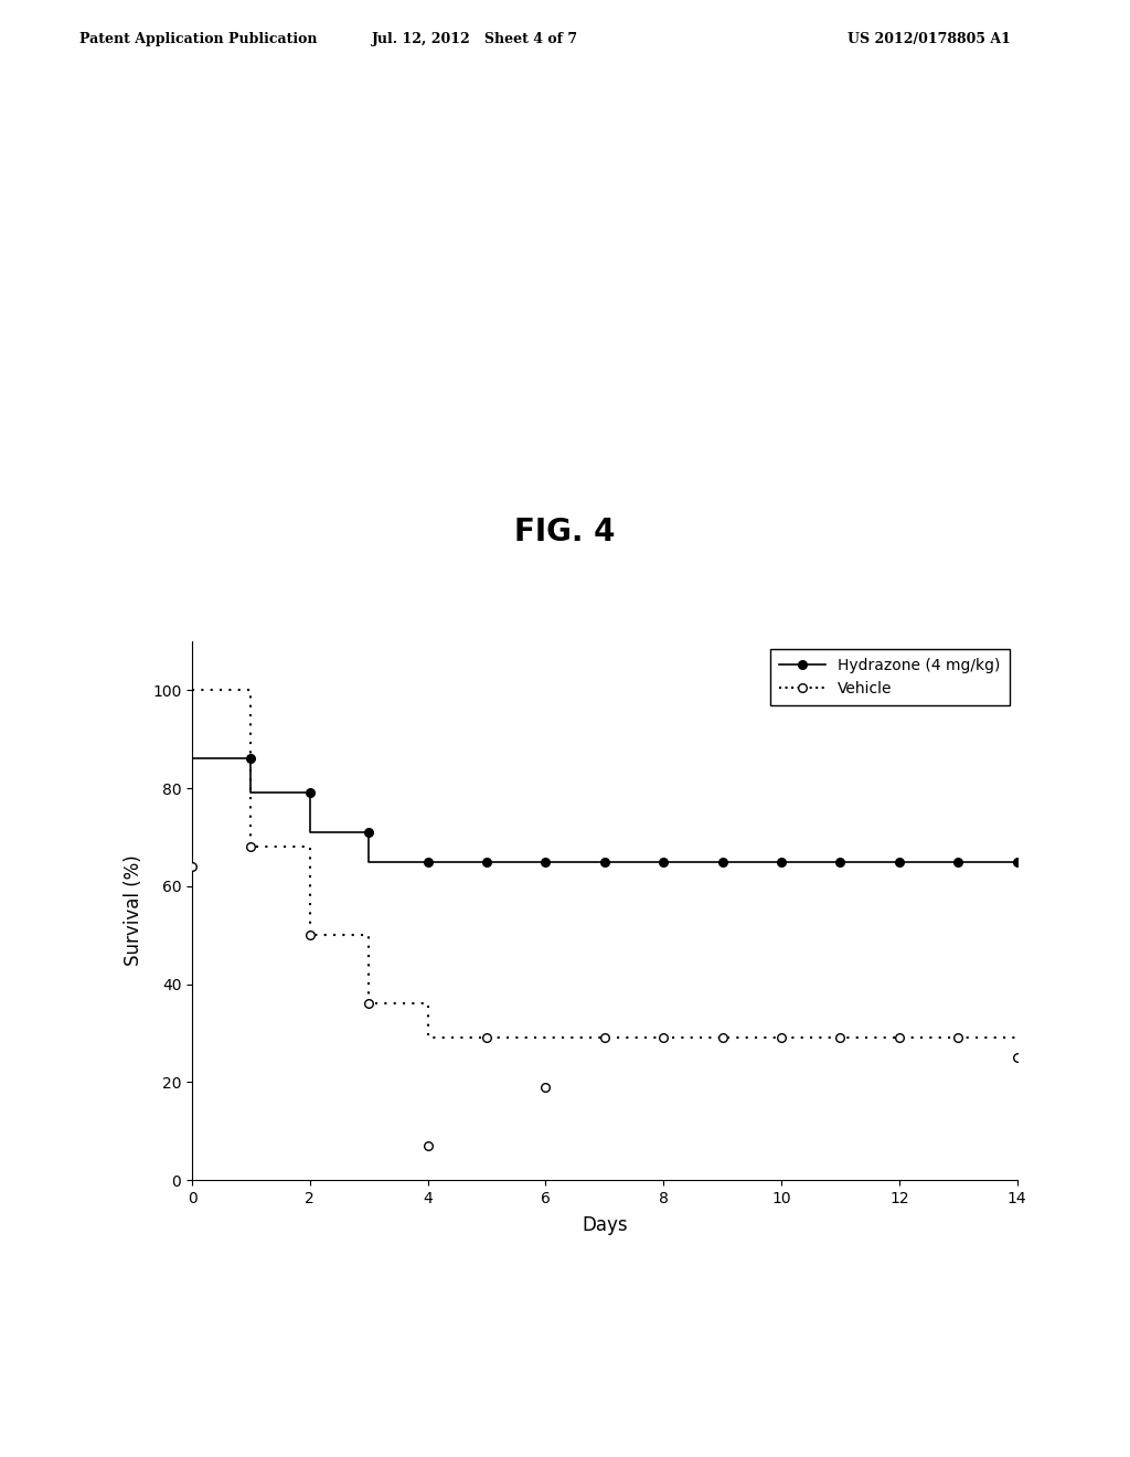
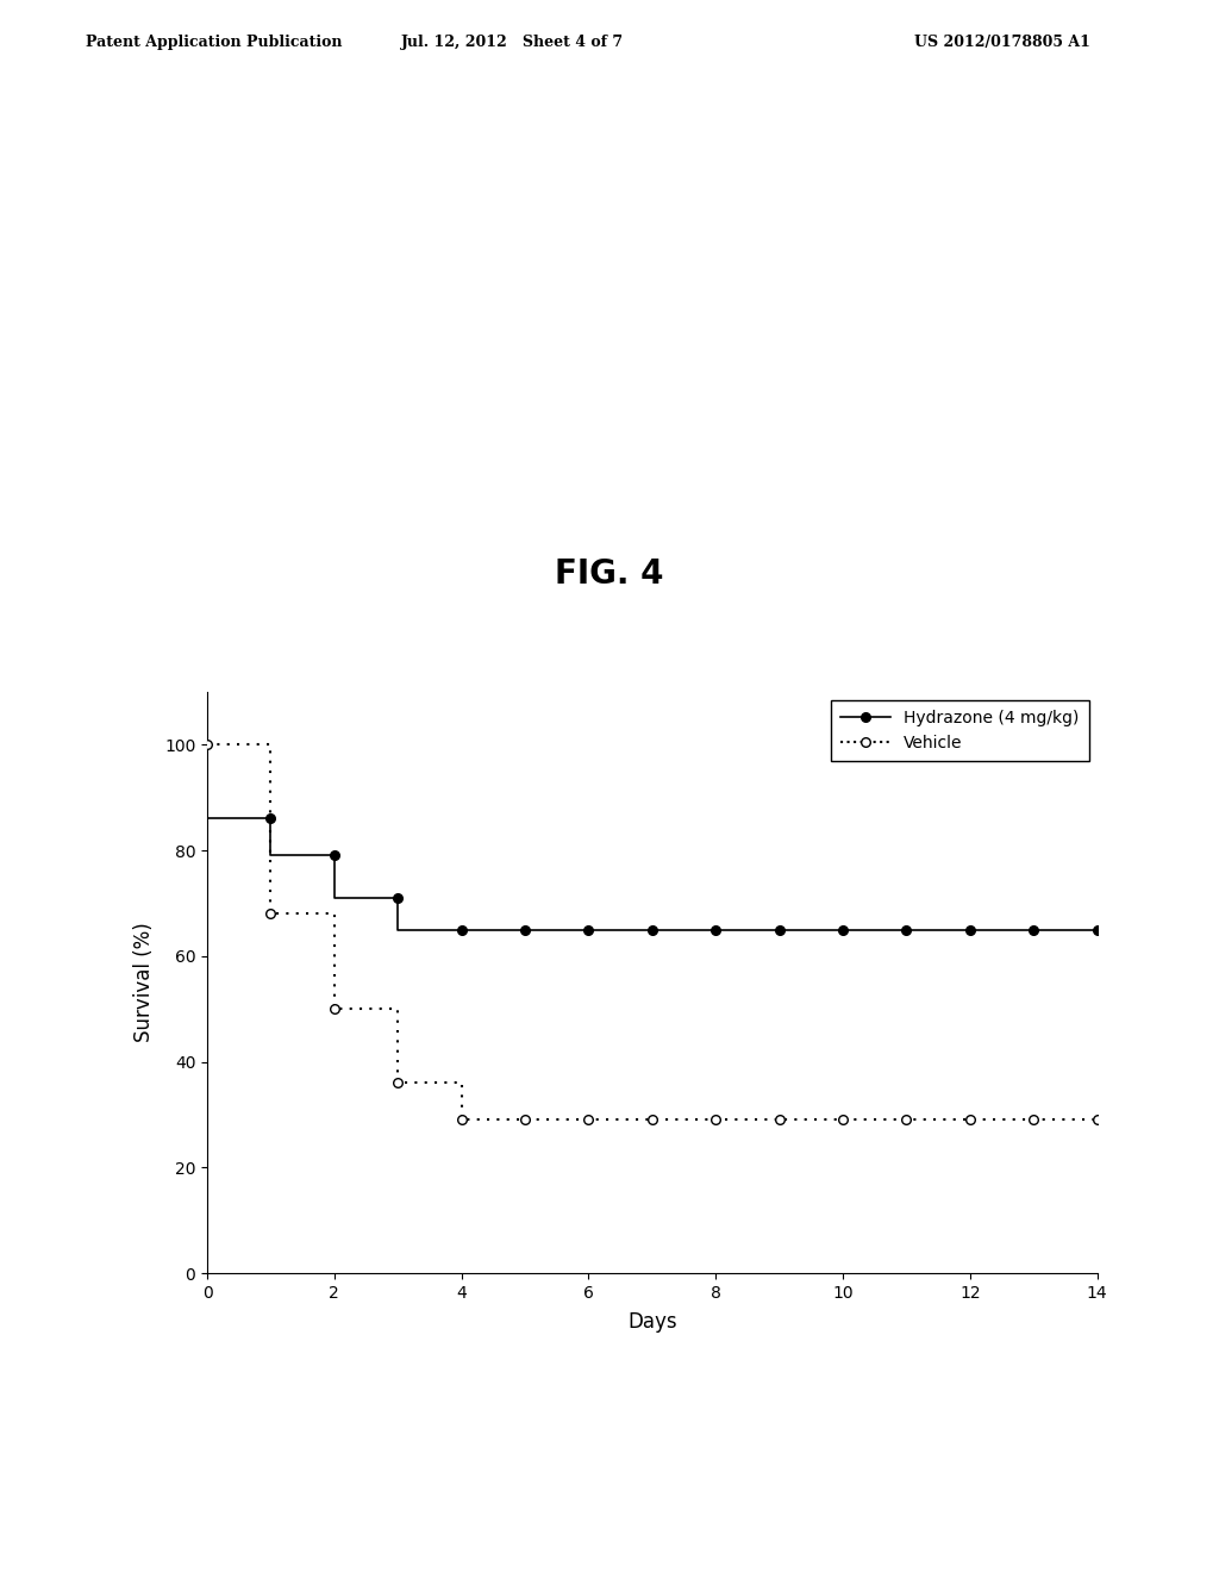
Vehicle/0: 64 -> 100
Vehicle/4: 7 -> 29
Vehicle/6: 19 -> 29
Vehicle/14: 25 -> 29
